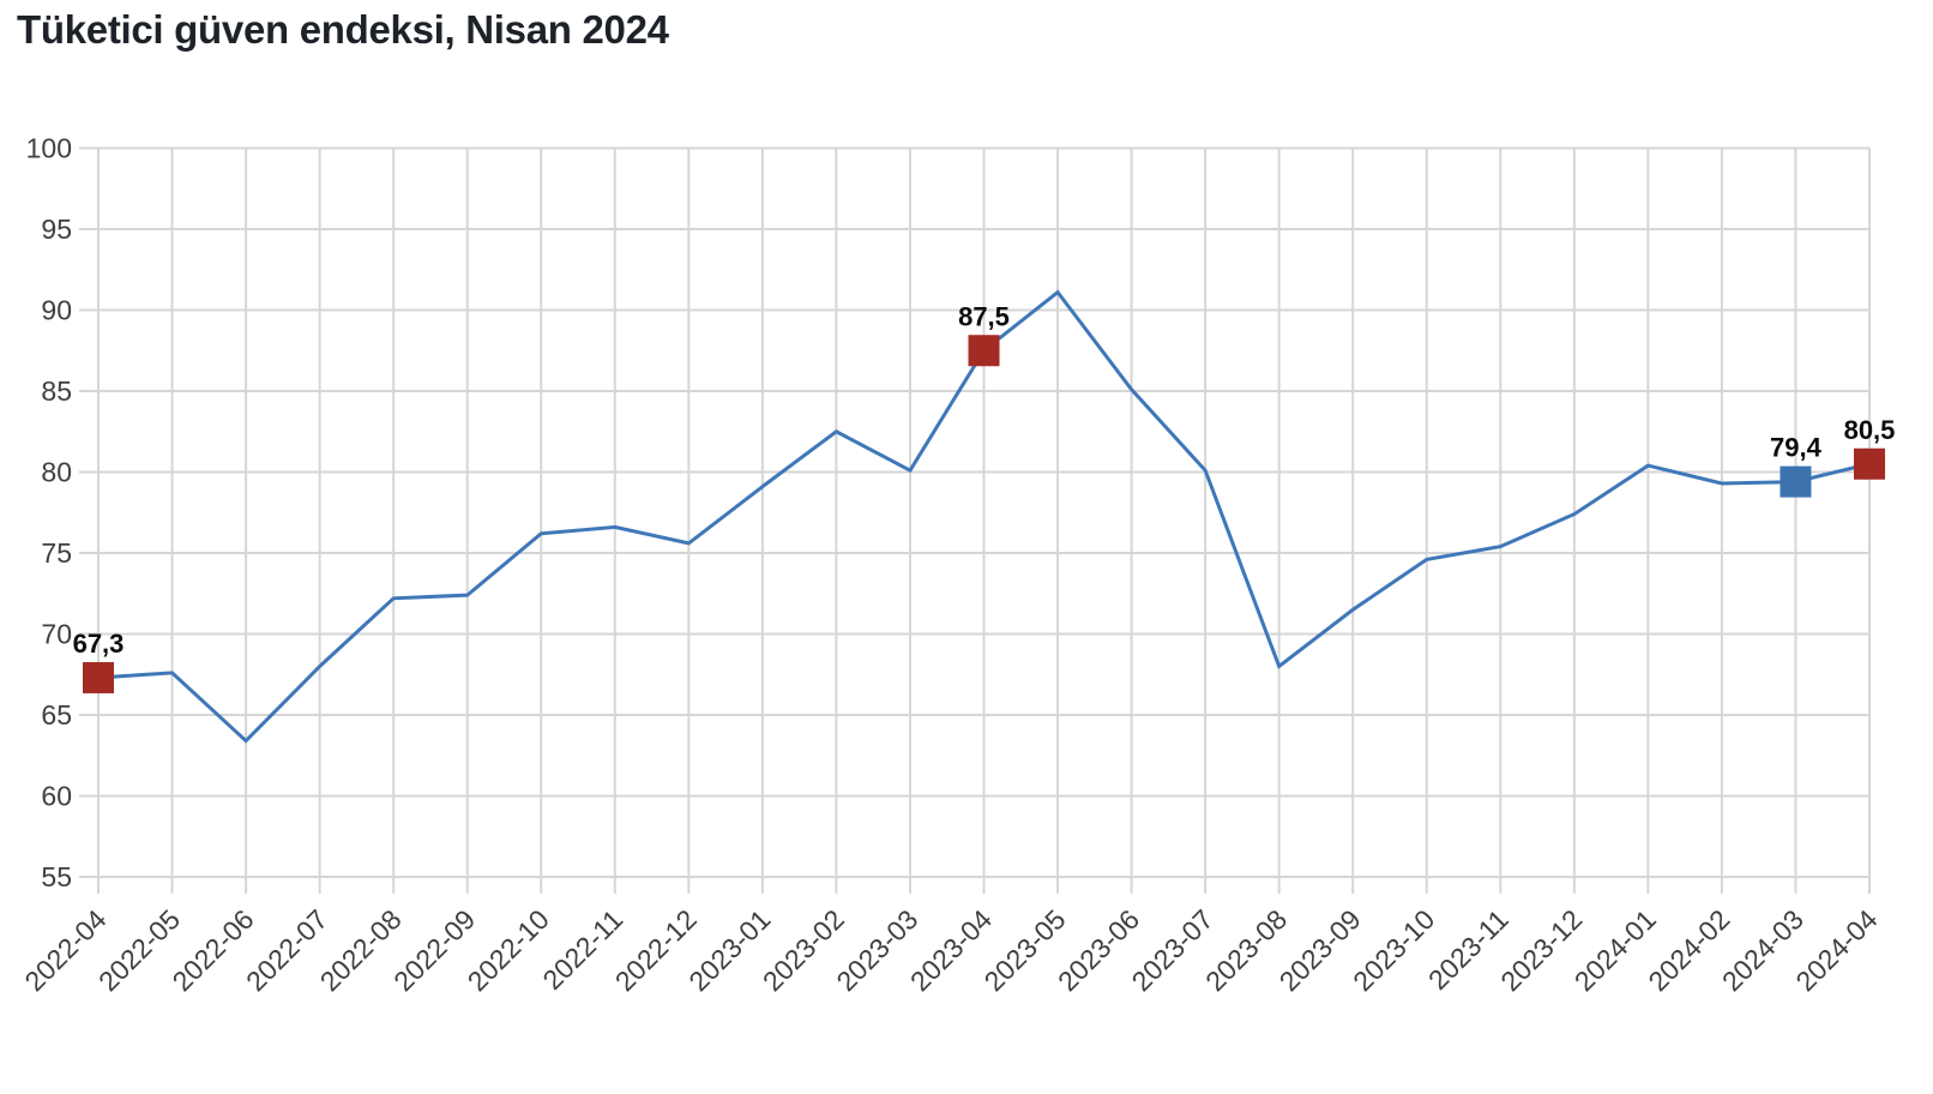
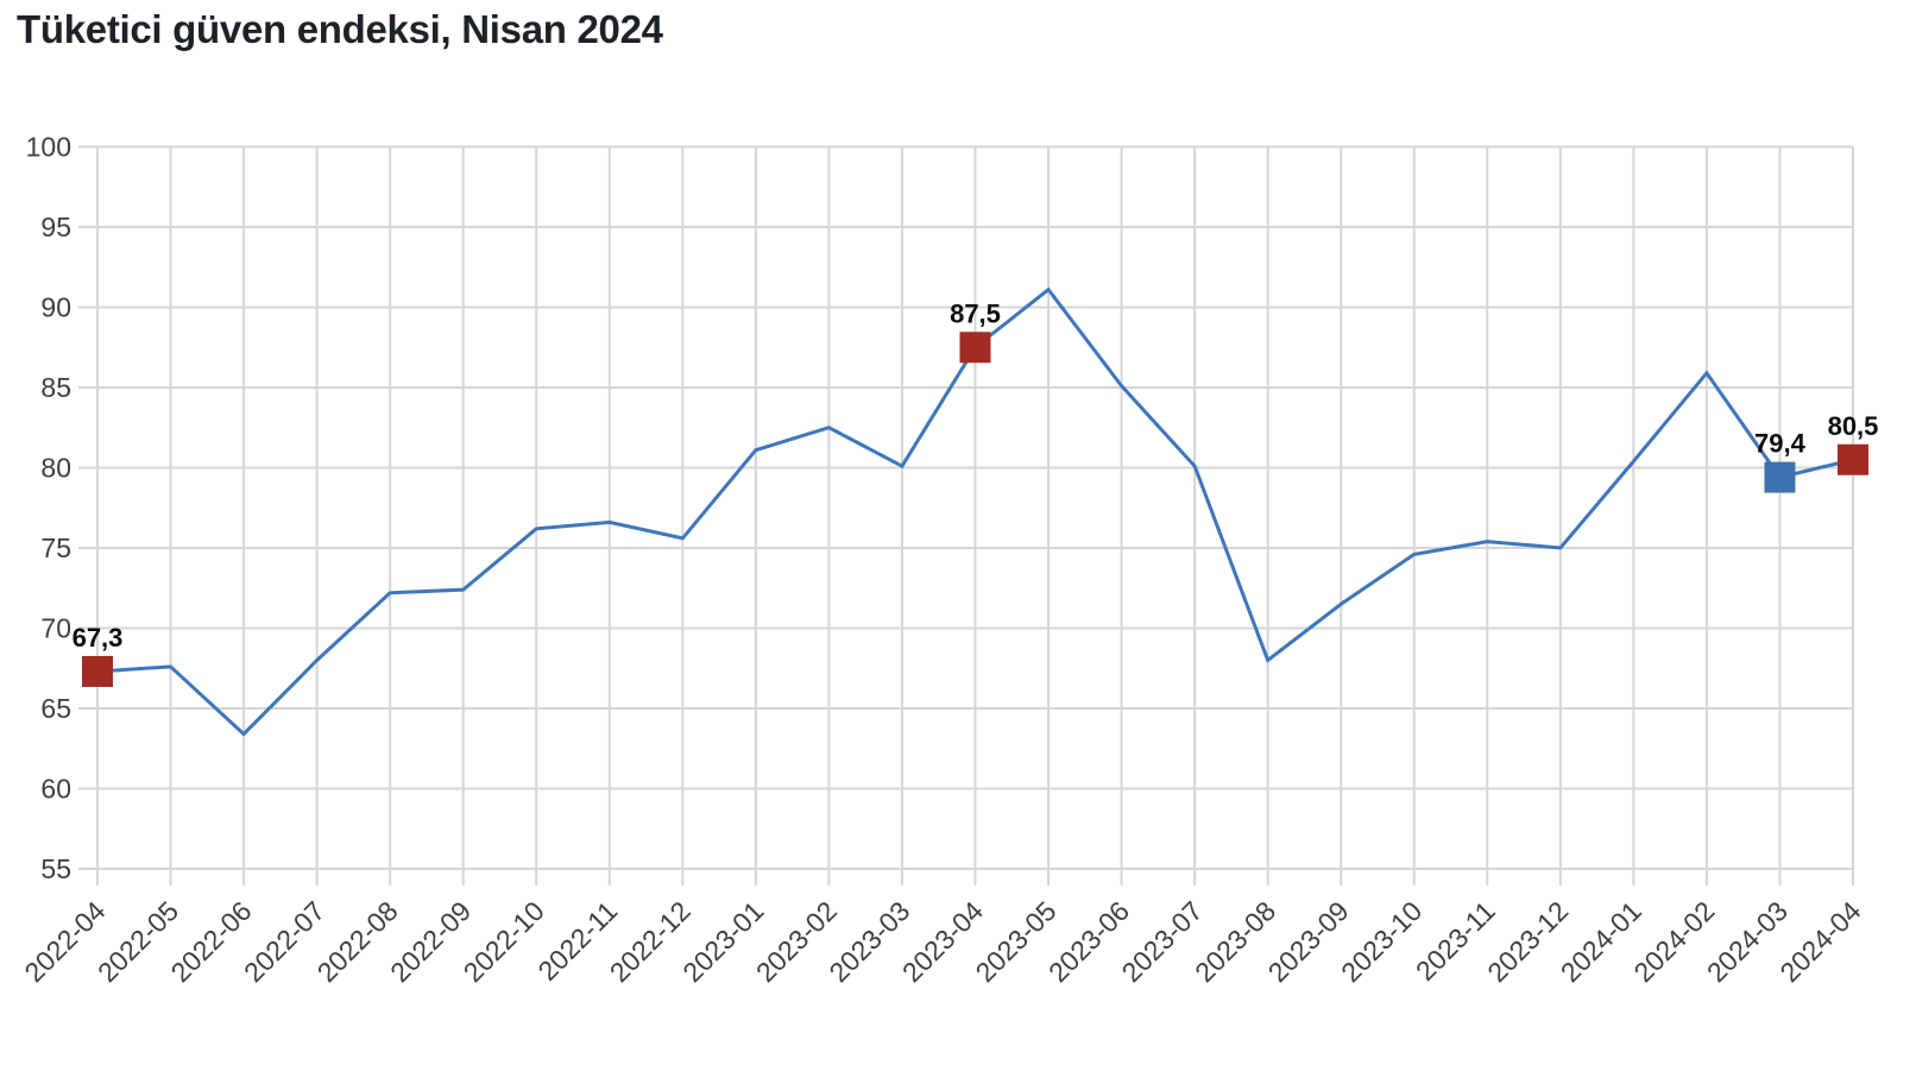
2023-01: 79.1 -> 81.1
2023-12: 77.4 -> 75.0
2024-02: 79.3 -> 85.9
